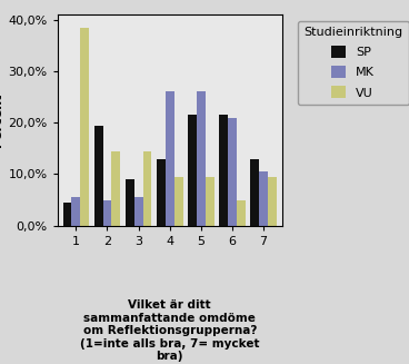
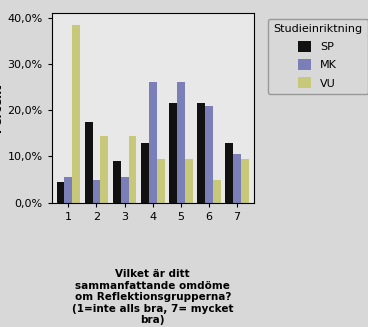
SP/2: 19,5% -> 17,5%
